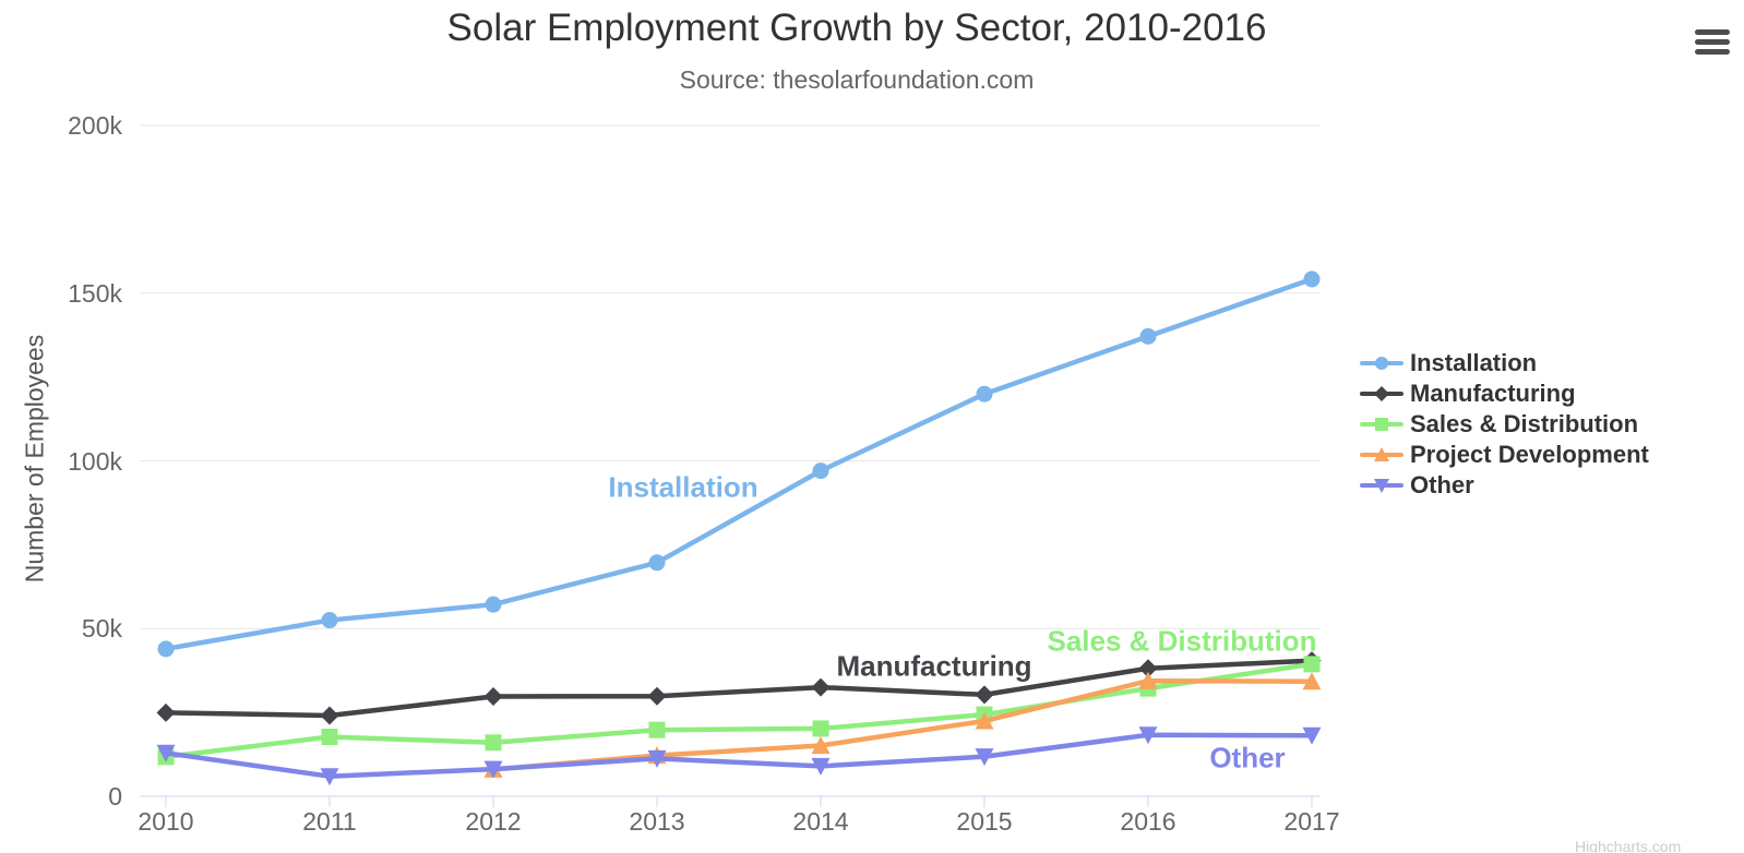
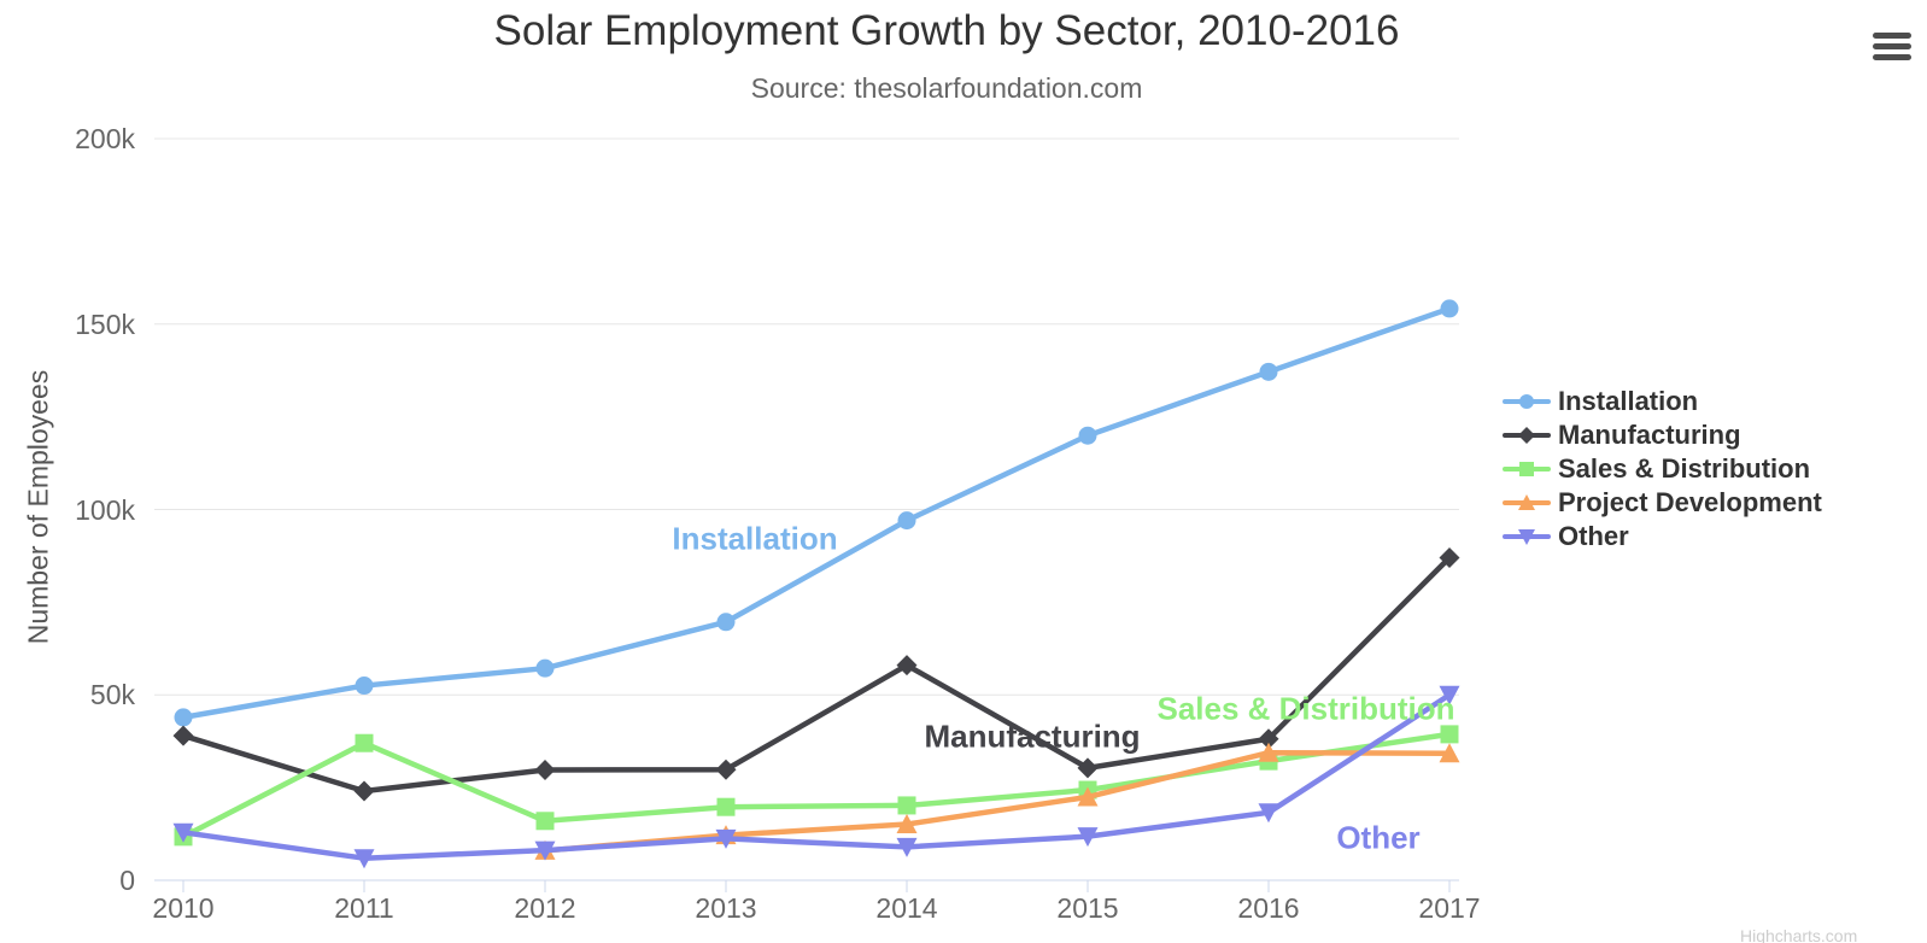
Manufacturing/2010: 25k -> 39k
Sales & Distribution/2011: 18k -> 37k
Manufacturing/2014: 32k -> 58k
Manufacturing/2017: 40k -> 87k
Other/2017: 18k -> 50k
